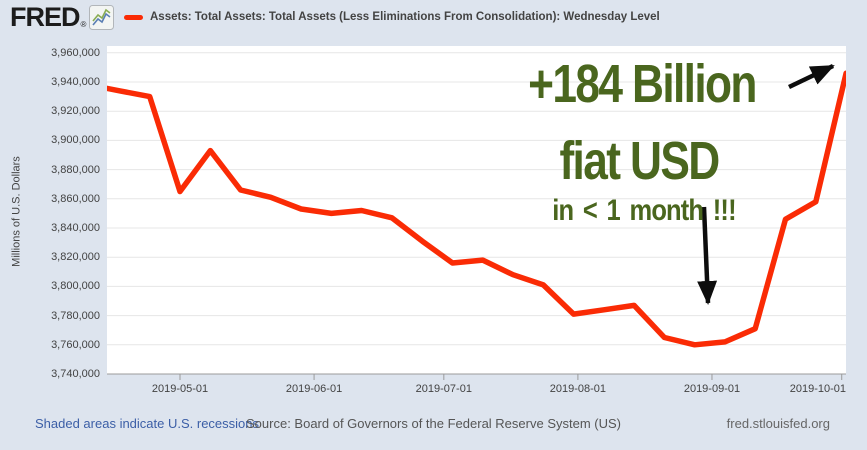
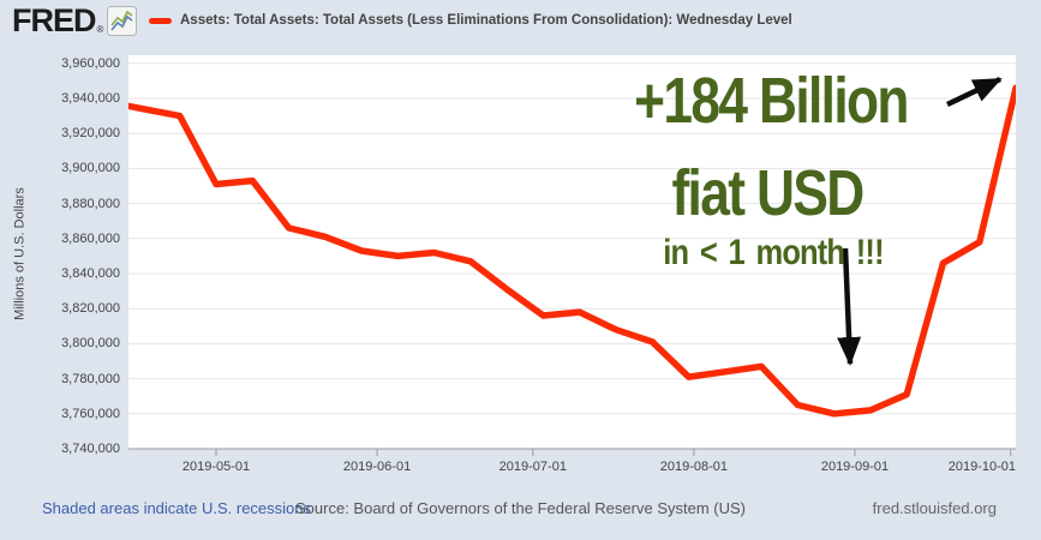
2019-05-01: 3865000 -> 3891000
